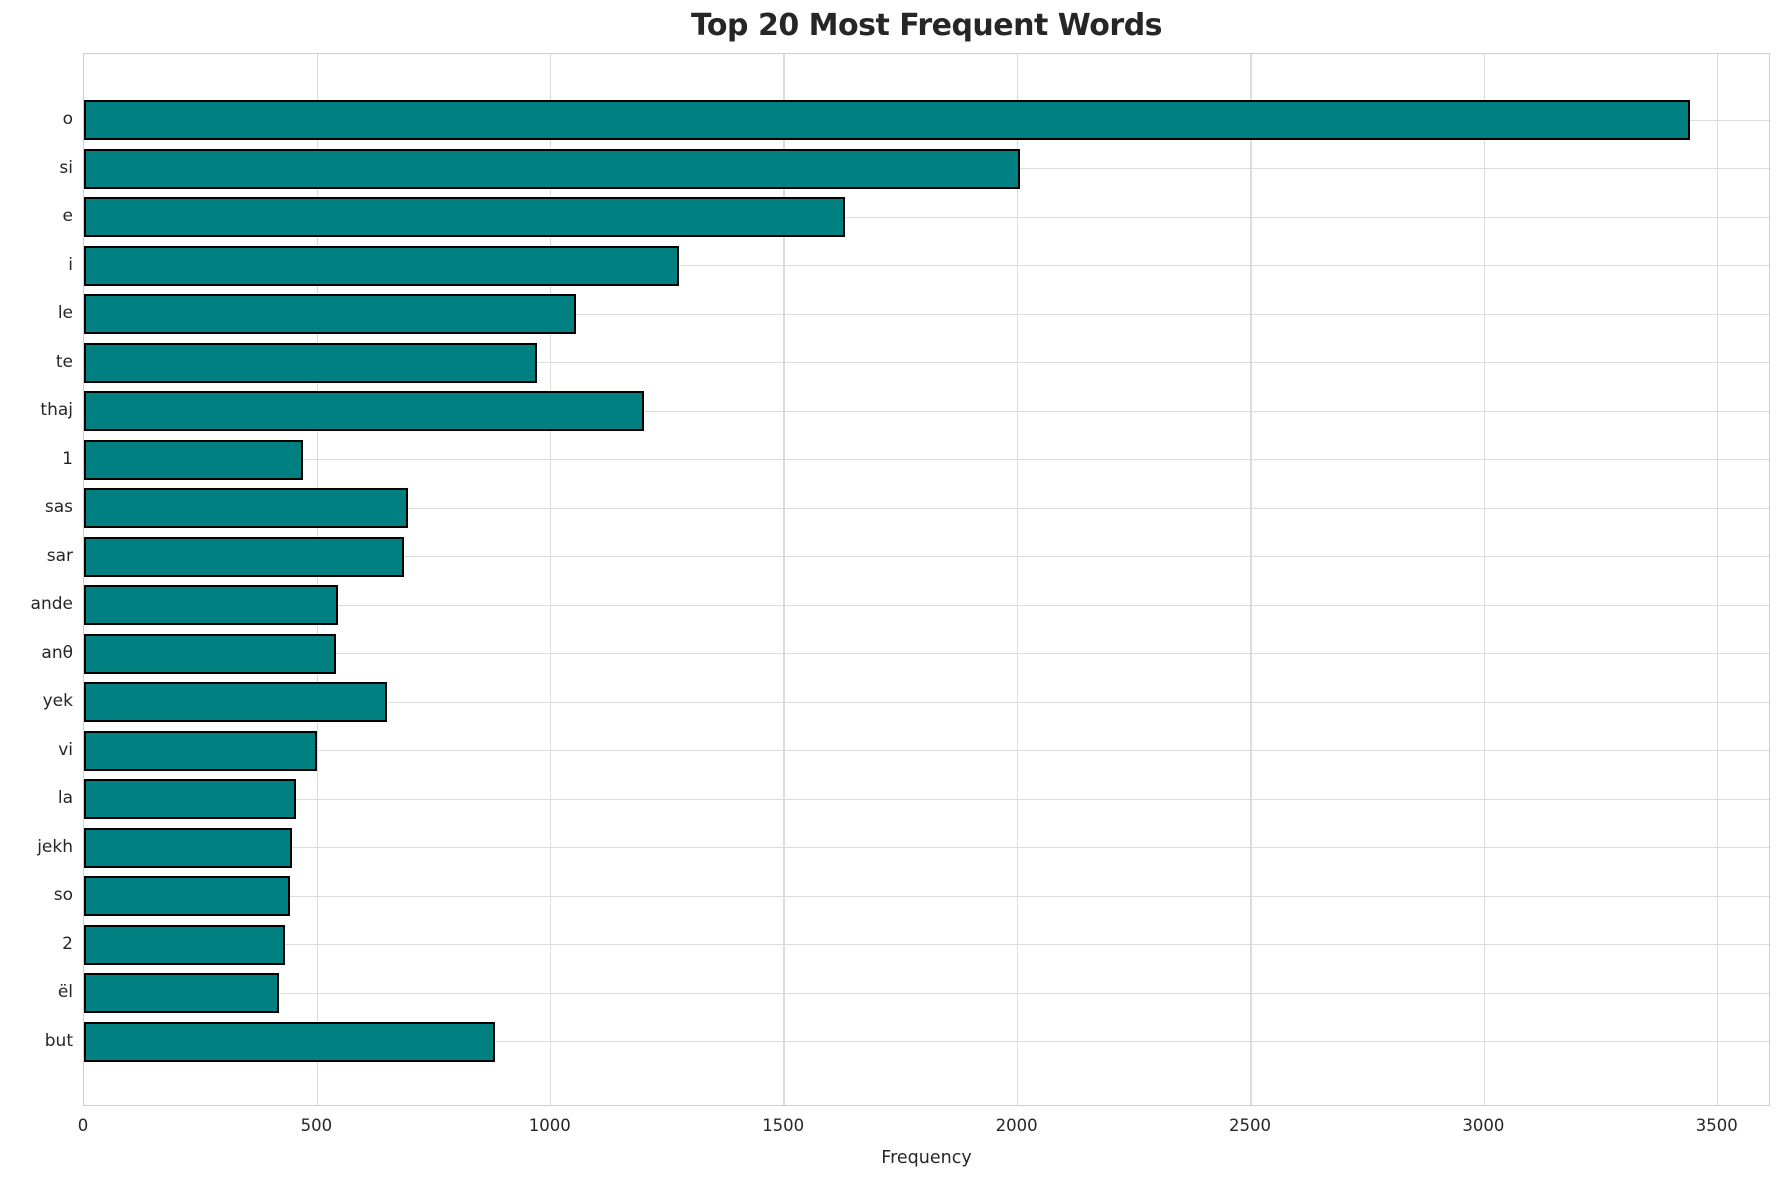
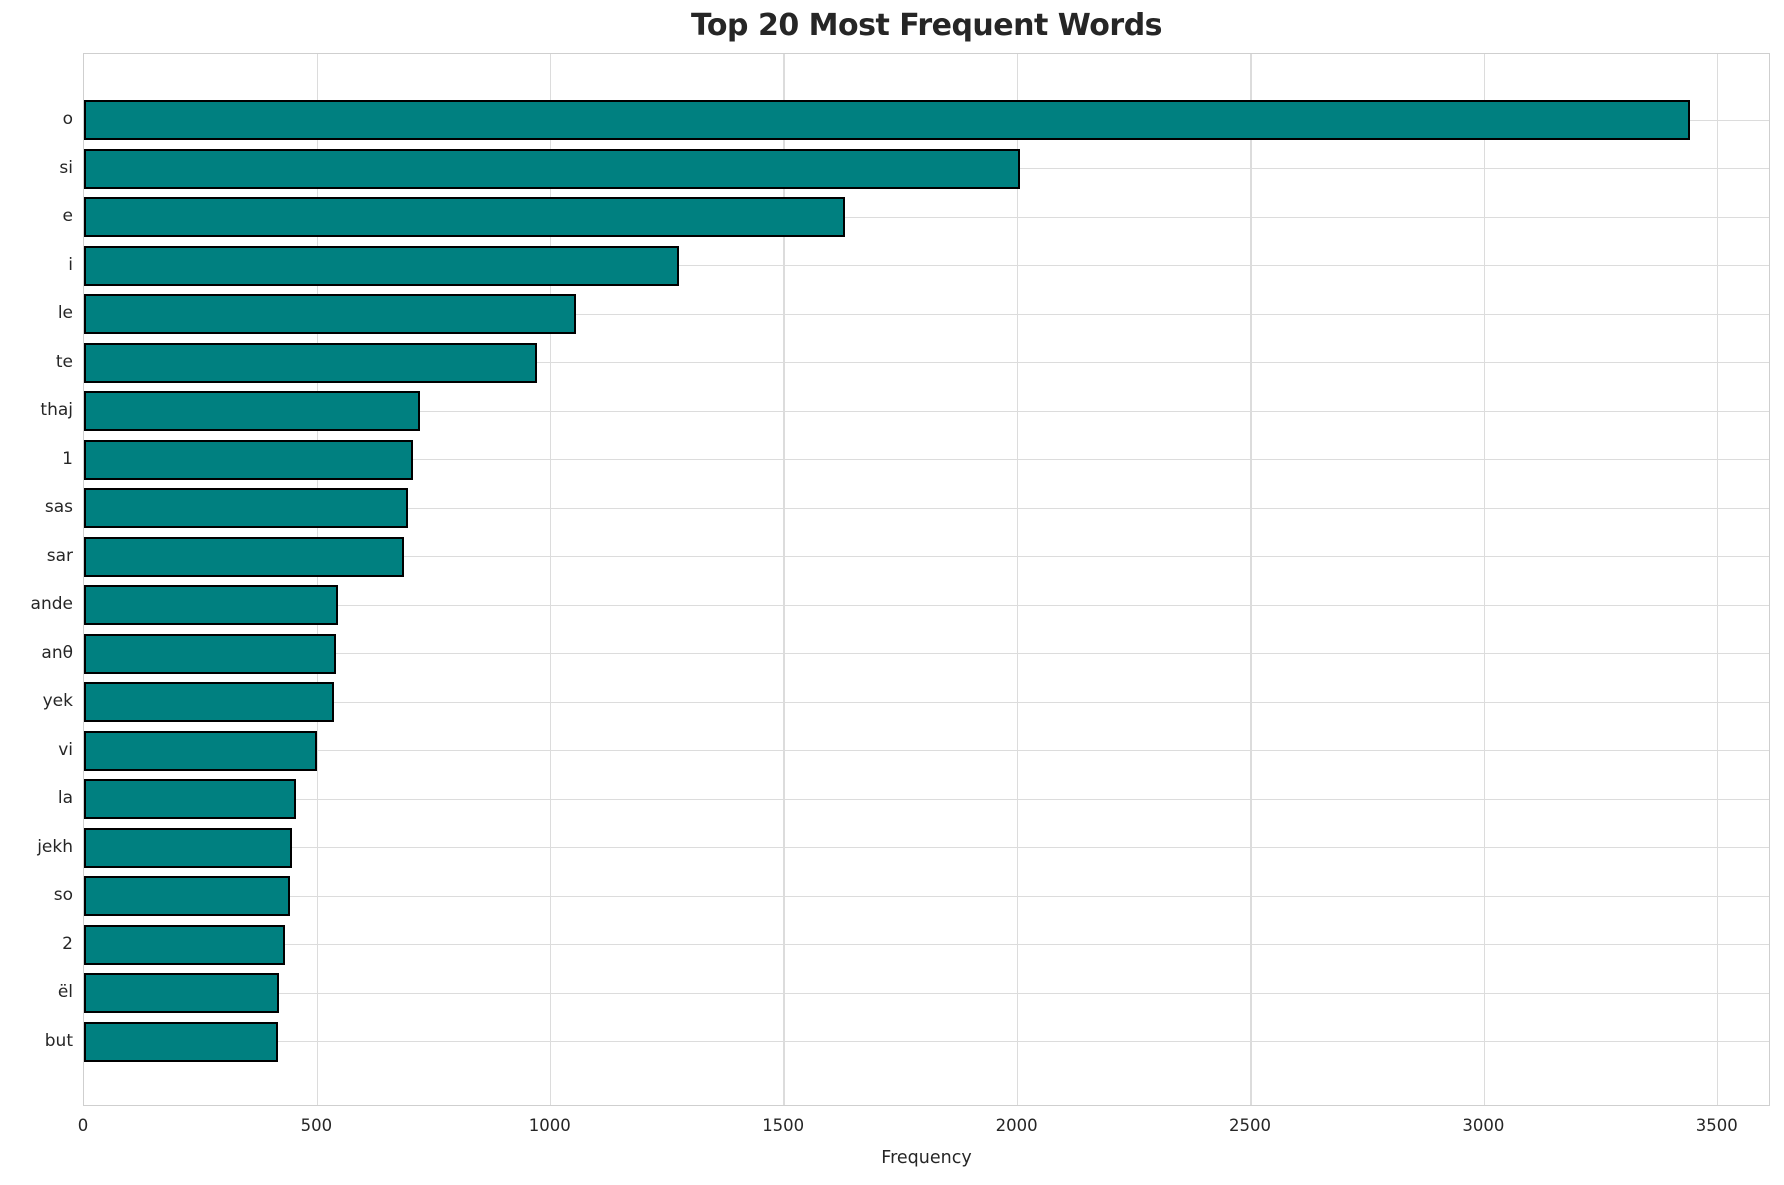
thaj: 1200 -> 720
1: 470 -> 700
yek: 650 -> 540
but: 880 -> 420
